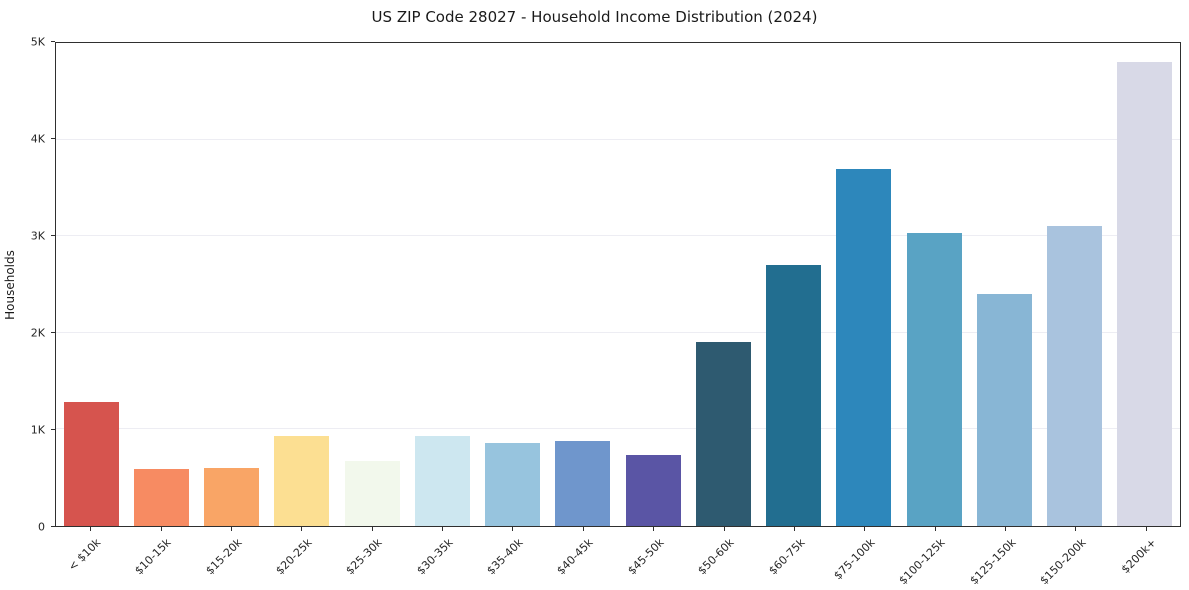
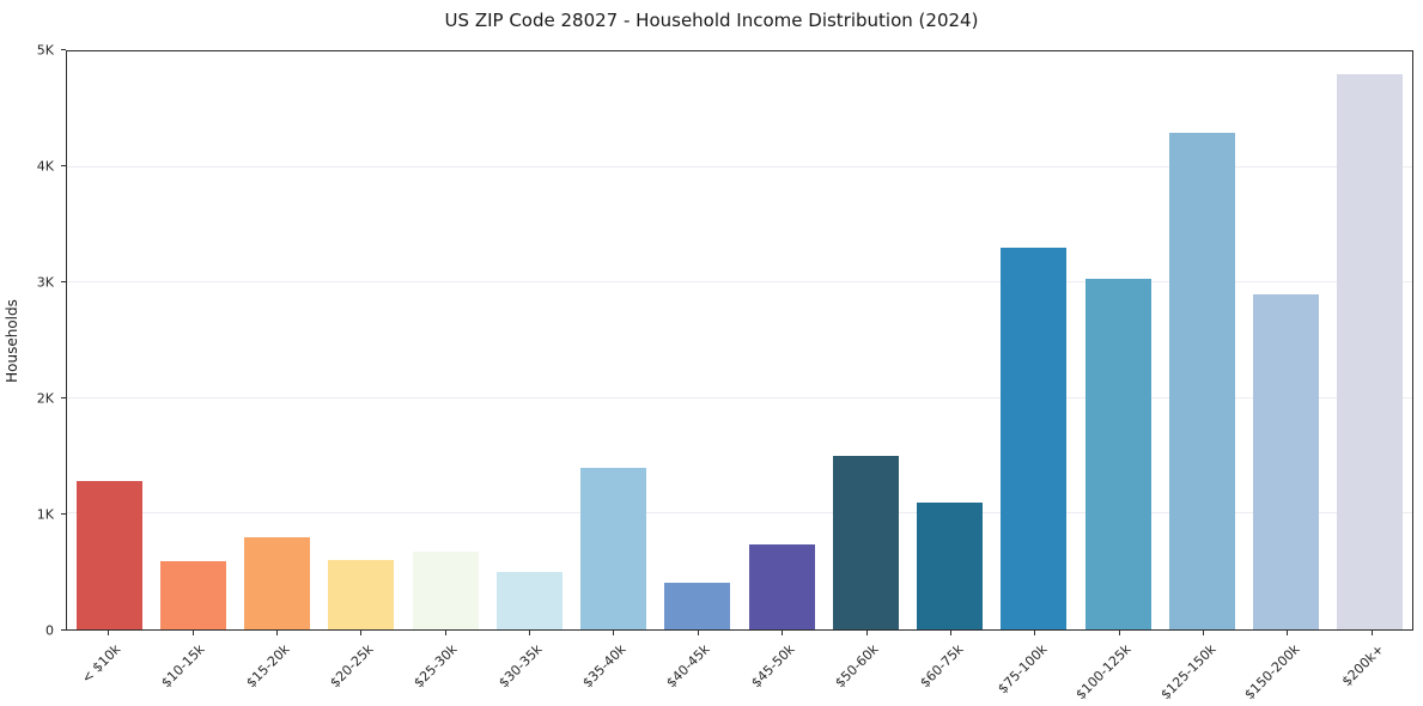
$15-20k: 0.6K -> 0.8K
$20-25k: 0.9K -> 0.6K
$30-35k: 0.9K -> 0.5K
$35-40k: 0.9K -> 1.4K
$40-45k: 0.9K -> 0.4K
$50-60k: 1.9K -> 1.5K
$60-75k: 2.7K -> 1.1K
$75-100k: 3.7K -> 3.3K
$125-150k: 2.4K -> 4.3K
$150-200k: 3.1K -> 2.9K
